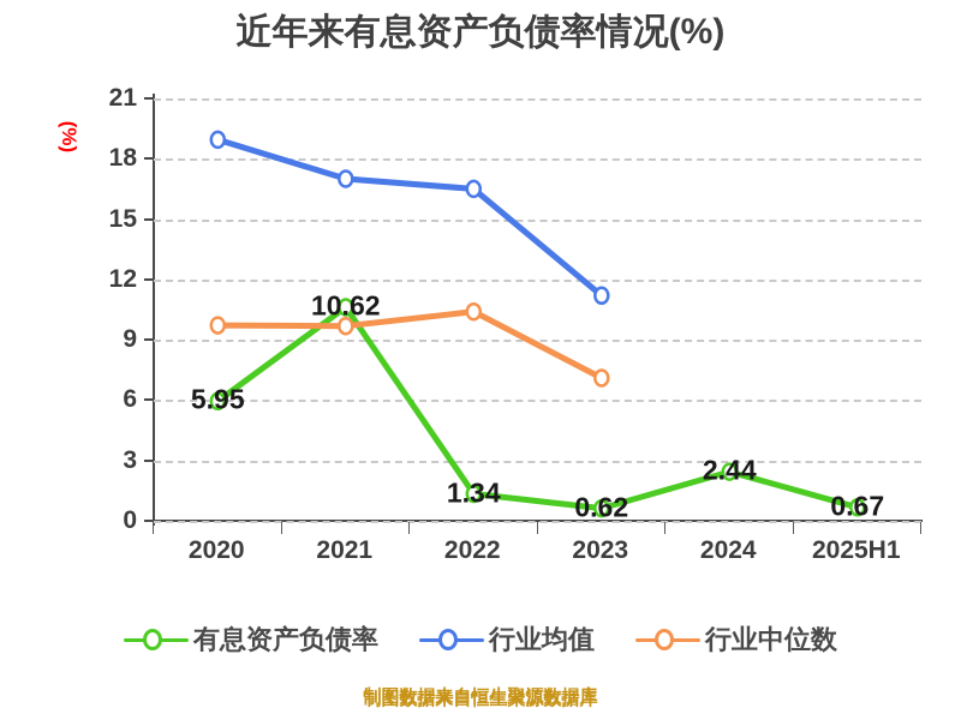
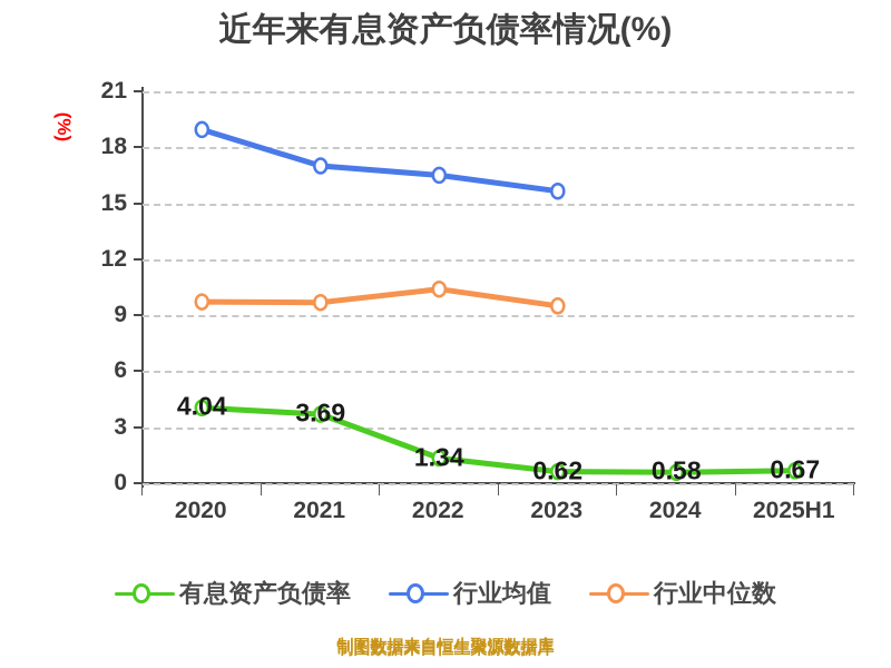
有息资产负债率/2020: 5.95 -> 4.04
有息资产负债率/2021: 10.62 -> 3.69
行业均值/2023: 11.2 -> 15.7
行业中位数/2023: 7.1 -> 9.5
有息资产负债率/2024: 2.44 -> 0.58
